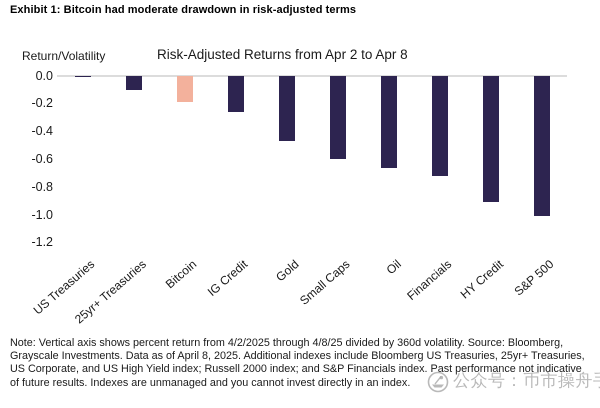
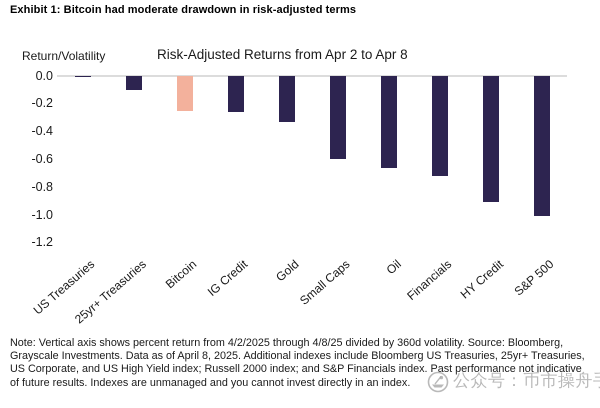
Bitcoin: -0.19 -> -0.25
Gold: -0.47 -> -0.33
